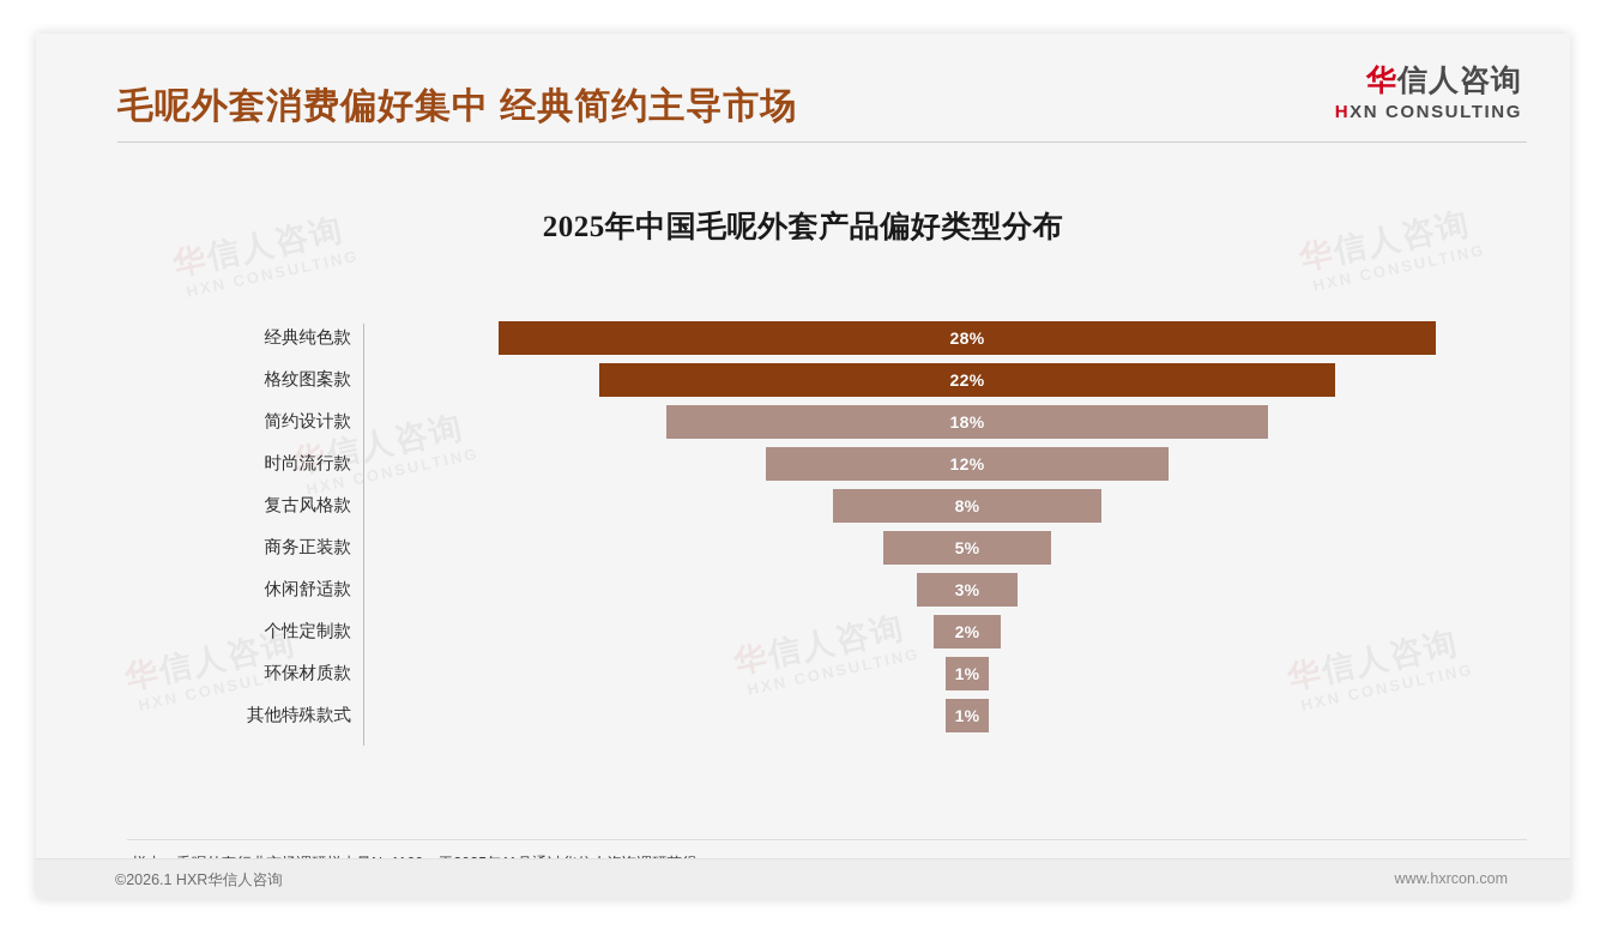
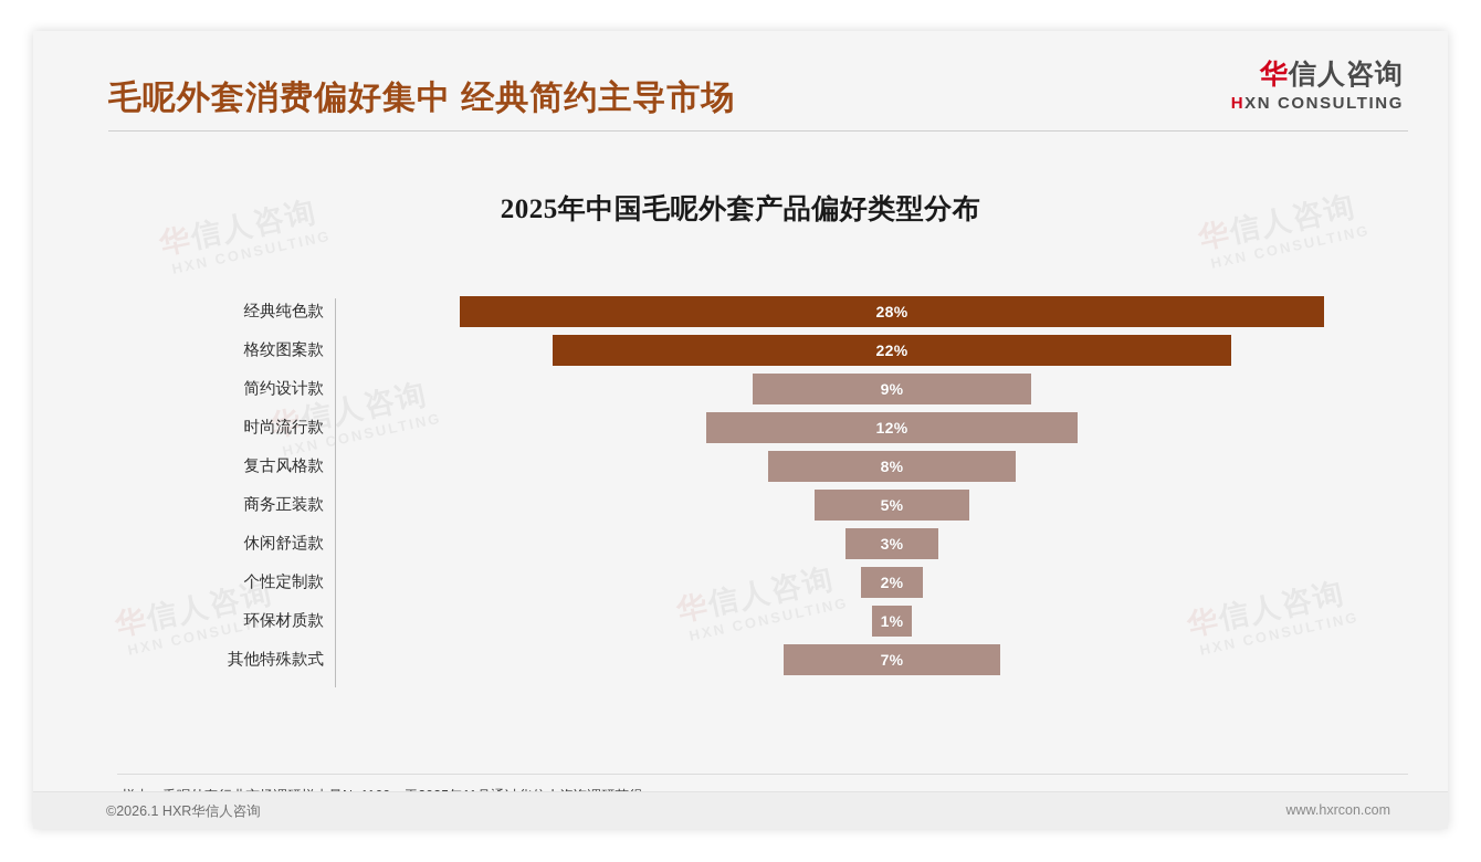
简约设计款: 18% -> 9%
其他特殊款式: 1% -> 7%
